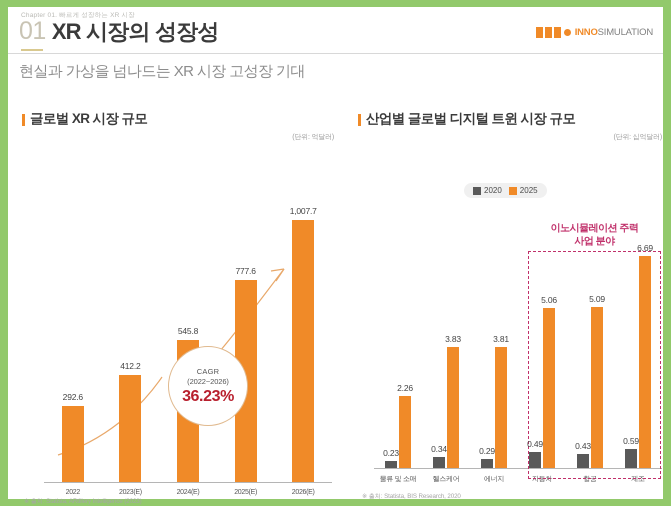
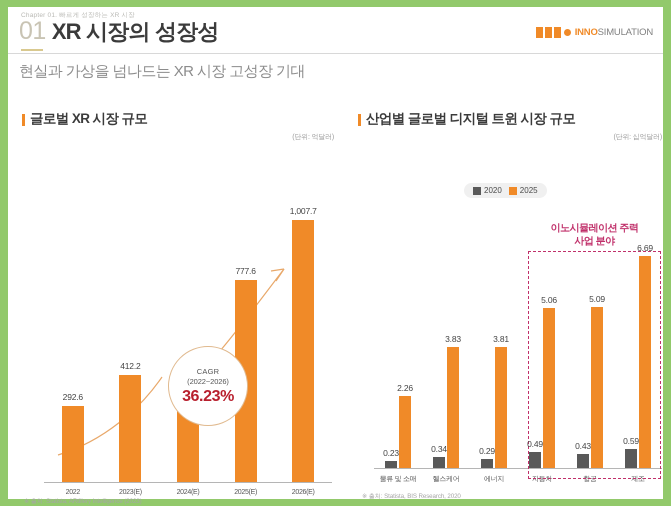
글로벌 XR 시장 규모/2024(E): 545.8 -> 418.8
